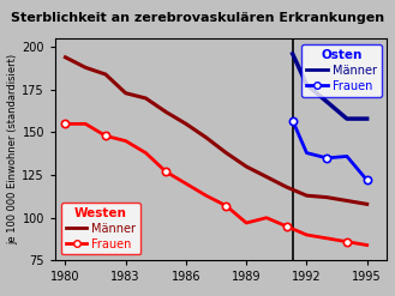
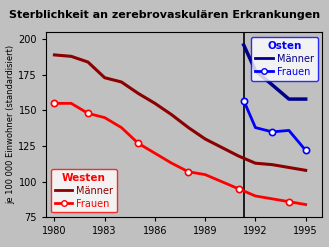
Männer/1980: 194 -> 189
Frauen/1989: 97 -> 105
